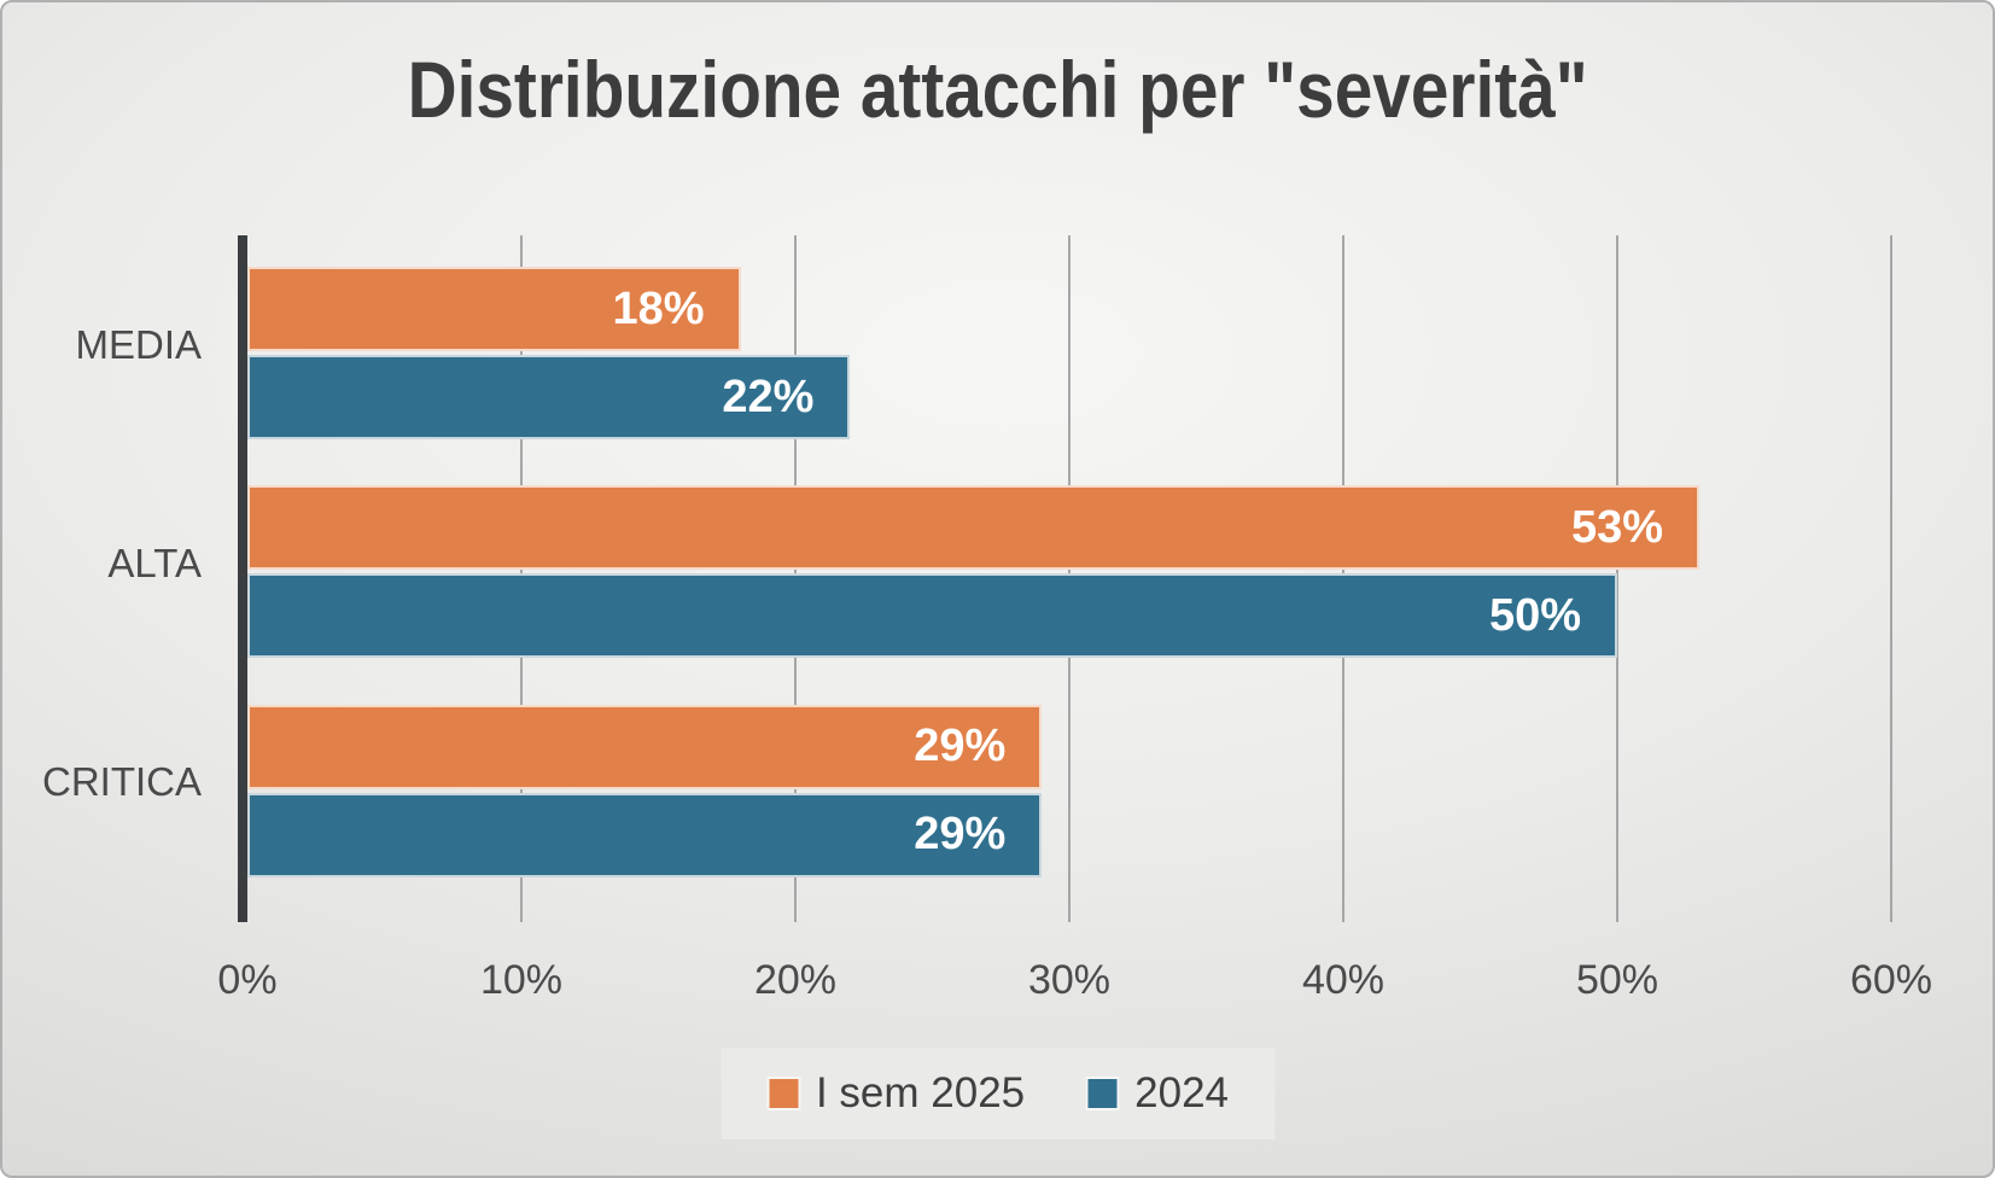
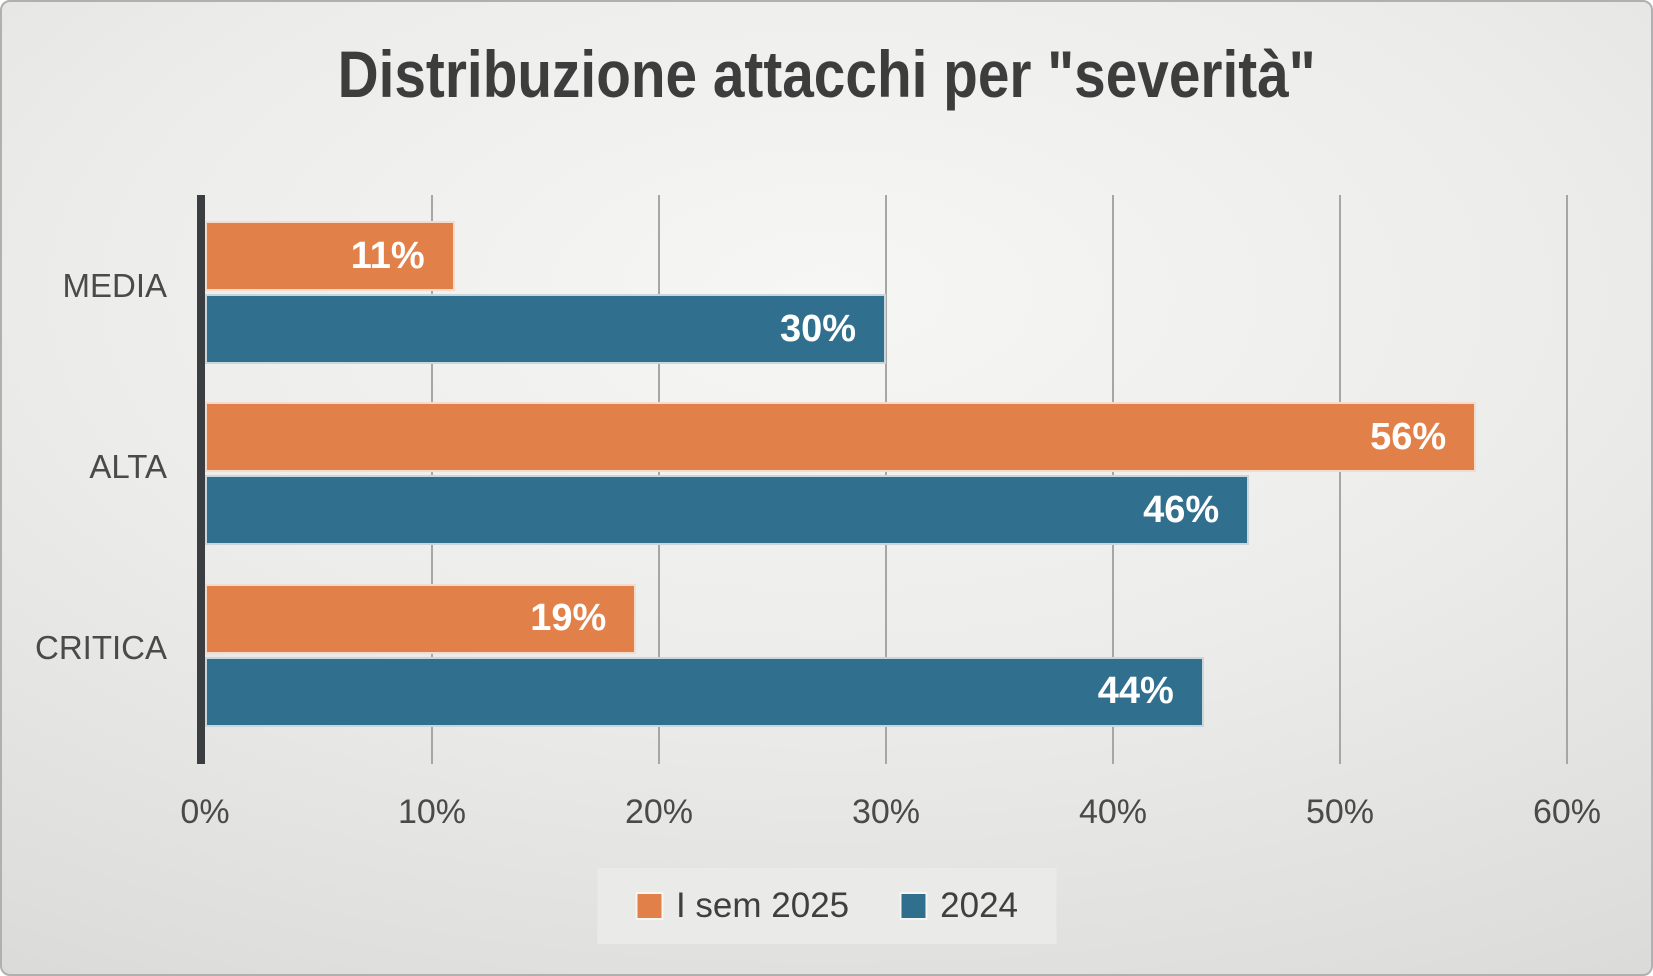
I sem 2025/MEDIA: 18% -> 11%
2024/MEDIA: 22% -> 30%
I sem 2025/ALTA: 53% -> 56%
2024/ALTA: 50% -> 46%
I sem 2025/CRITICA: 29% -> 19%
2024/CRITICA: 29% -> 44%
